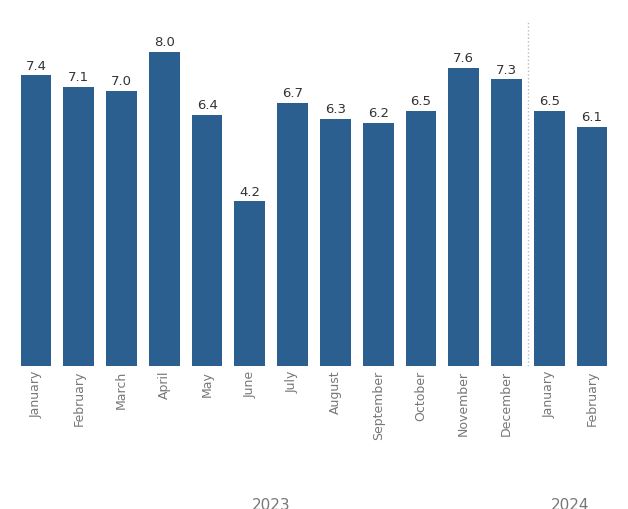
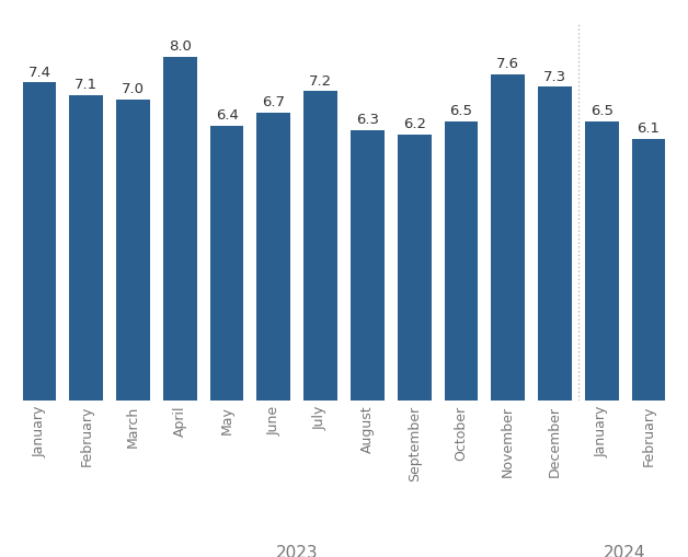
June: 4.2 -> 6.7
July: 6.7 -> 7.2
